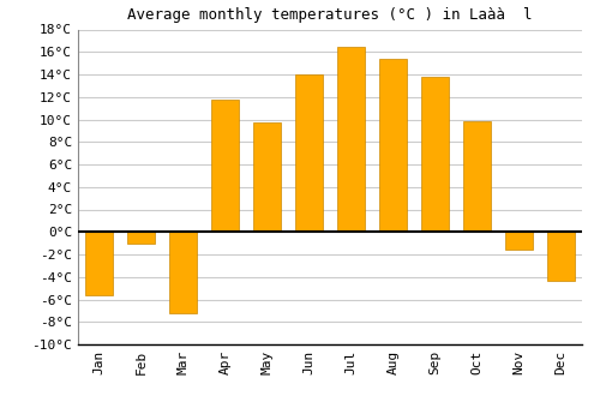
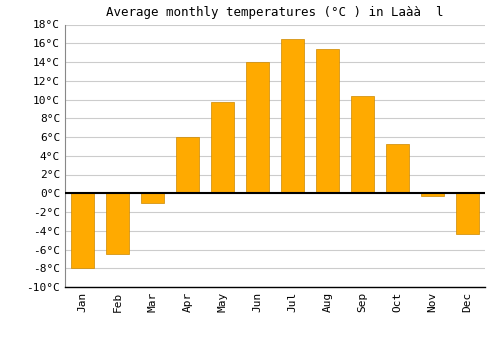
Jan: -5.6°C -> -8.0°C
Feb: -1.0°C -> -6.5°C
Mar: -7.2°C -> -1.0°C
Apr: 11.8°C -> 6.0°C
Sep: 13.8°C -> 10.4°C
Oct: 9.8°C -> 5.3°C
Nov: -1.6°C -> -0.3°C
